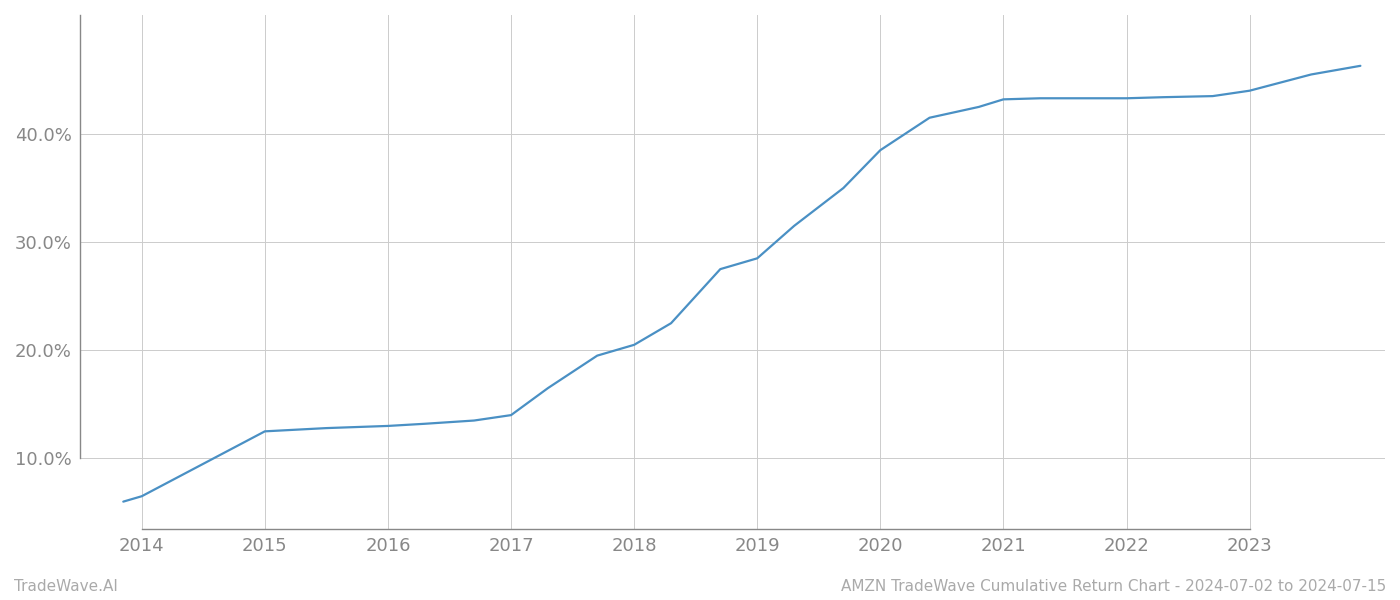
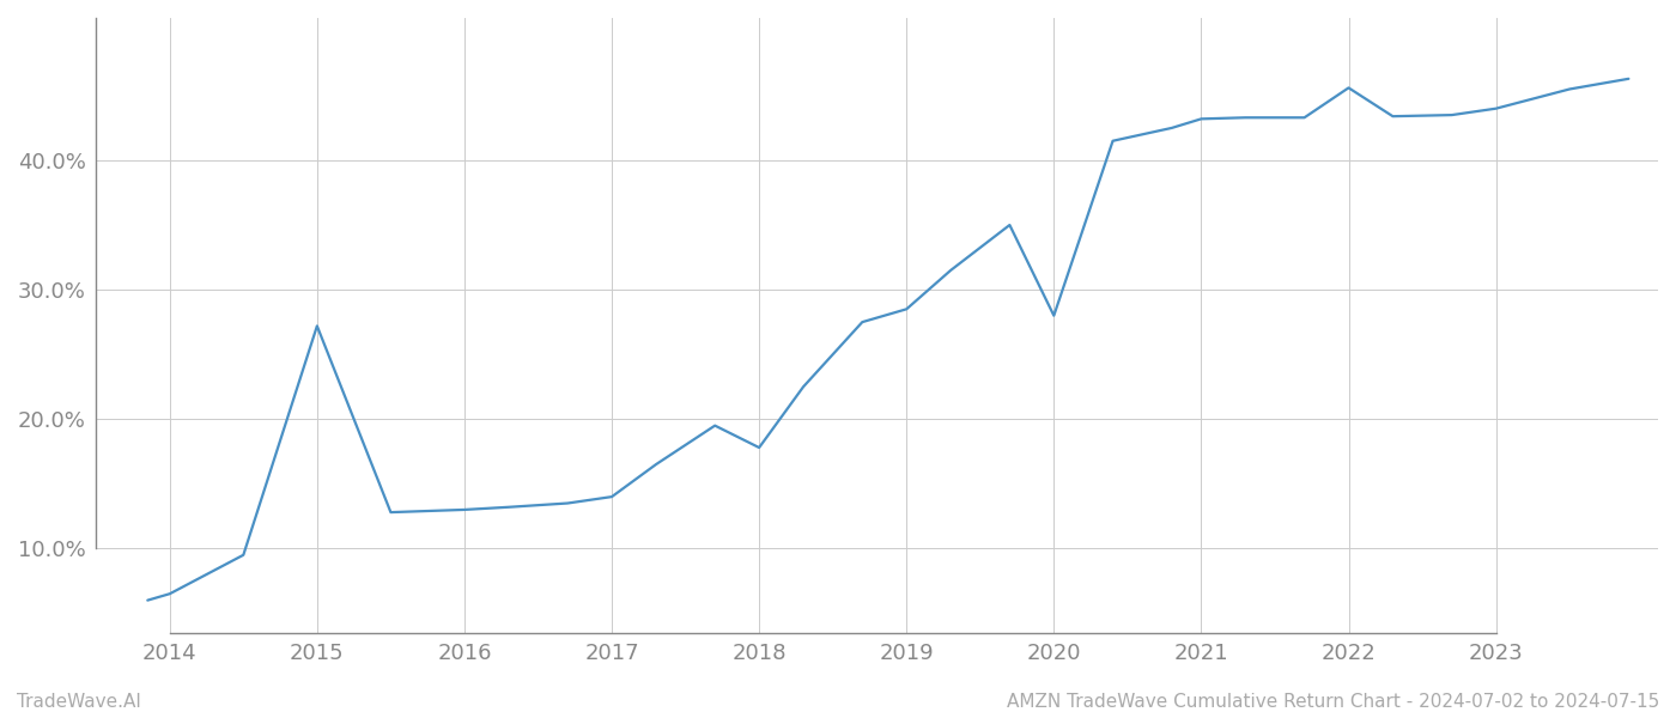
2015: 12.5% -> 27.2%
2018: 20.5% -> 17.8%
2020: 38.5% -> 28.0%
2022: 43.3% -> 45.6%
